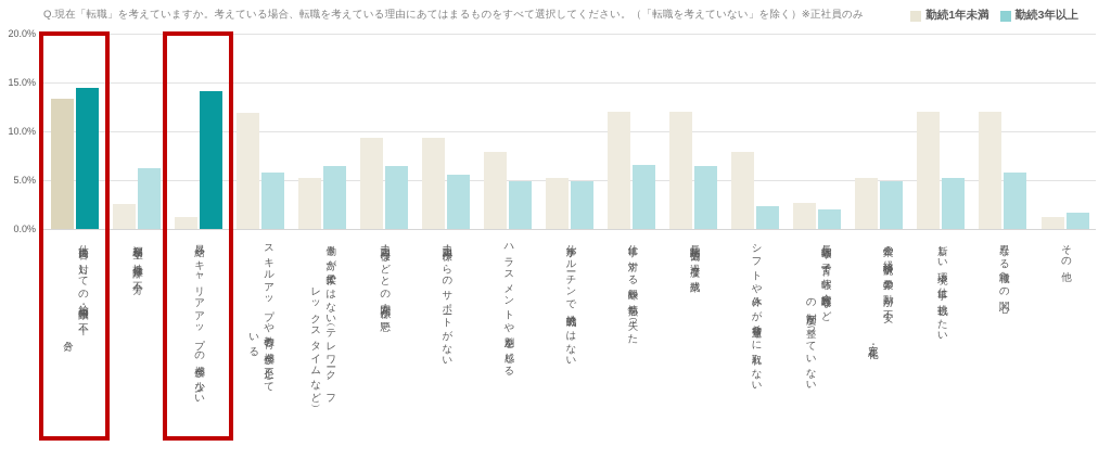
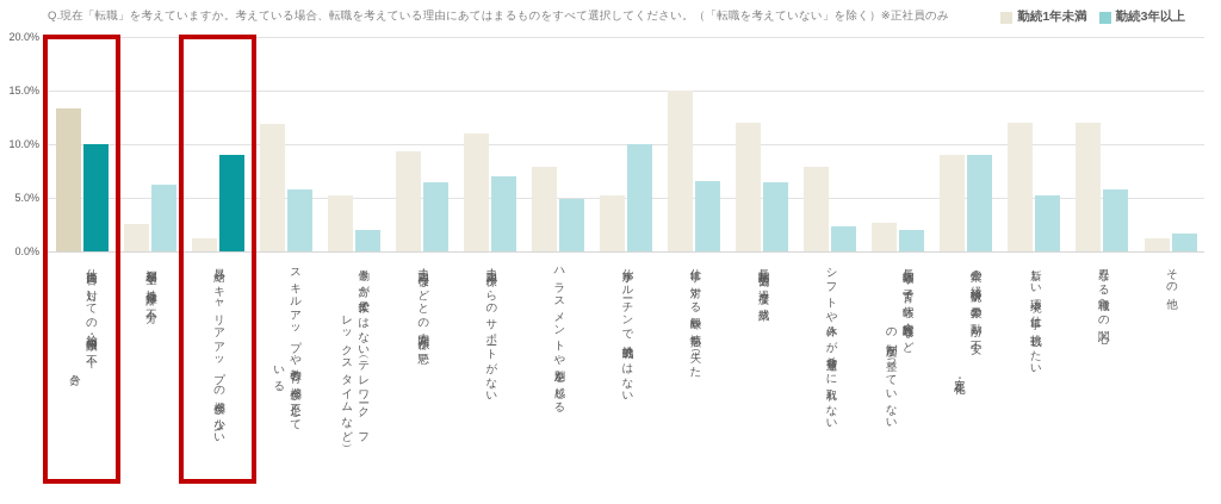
勤続3年以上/仕事内容に対しての給与・報酬の不十分さ: 14% -> 10%
勤続3年以上/昇給やキャリアアップの機会が少ない: 14% -> 9%
勤続3年以上/働き方が柔軟ではない（テレワーク、フレックスタイムなど）: 6% -> 2%
勤続1年未満/上司・同僚からのサポートがない: 9% -> 11%
勤続3年以上/上司・同僚からのサポートがない: 6% -> 7%
勤続3年以上/仕事がルーチンで挑戦的ではない: 5% -> 10%
勤続1年未満/仕事に対する興味や情熱を失った: 12% -> 15%
勤続1年未満/企業の経済状況や業界の動向が不安定・悪化: 5% -> 9%
勤続3年以上/企業の経済状況や業界の動向が不安定・悪化: 5% -> 9%
